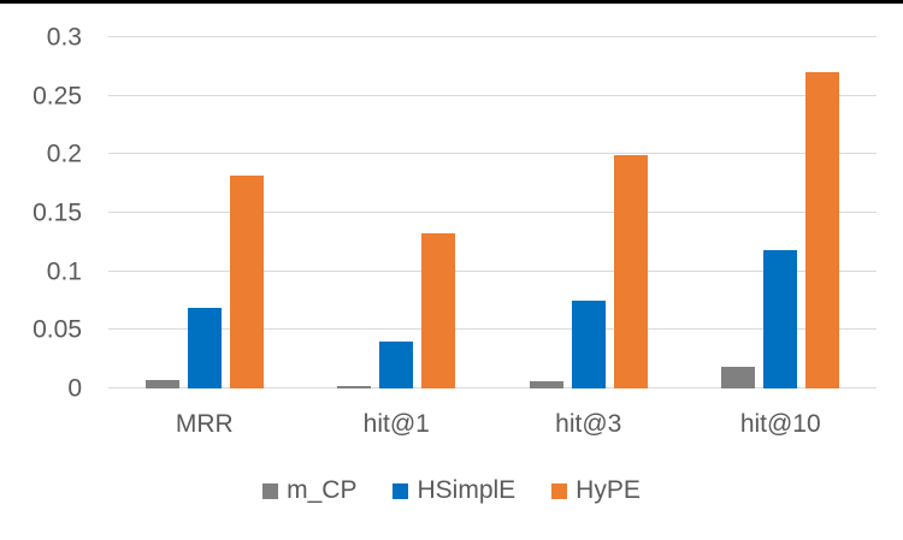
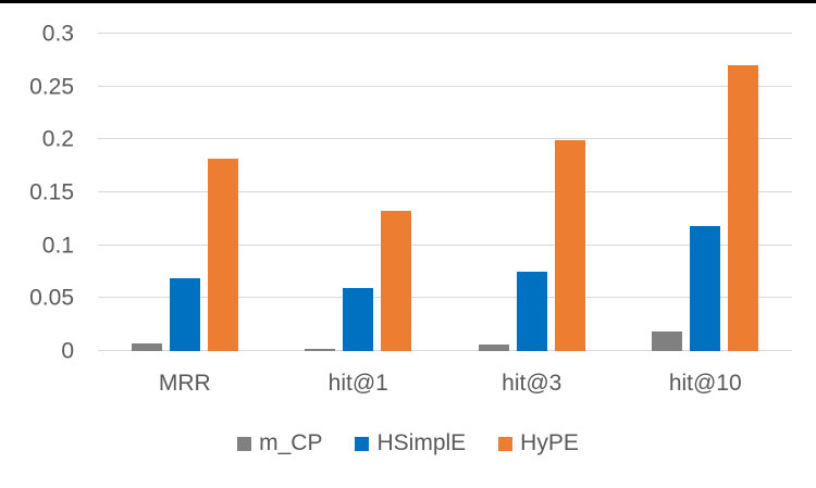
HSimplE/hit@1: 0.04 -> 0.06
